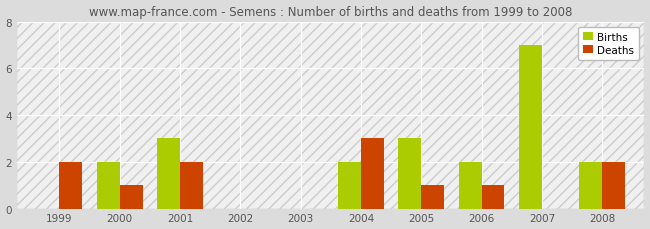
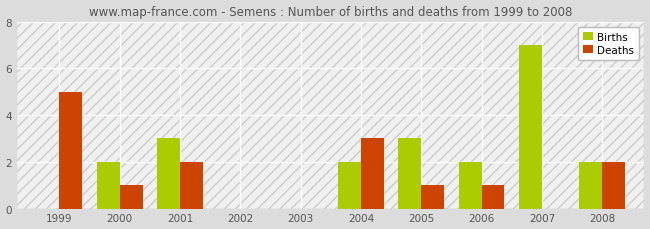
Deaths/1999: 2 -> 5
